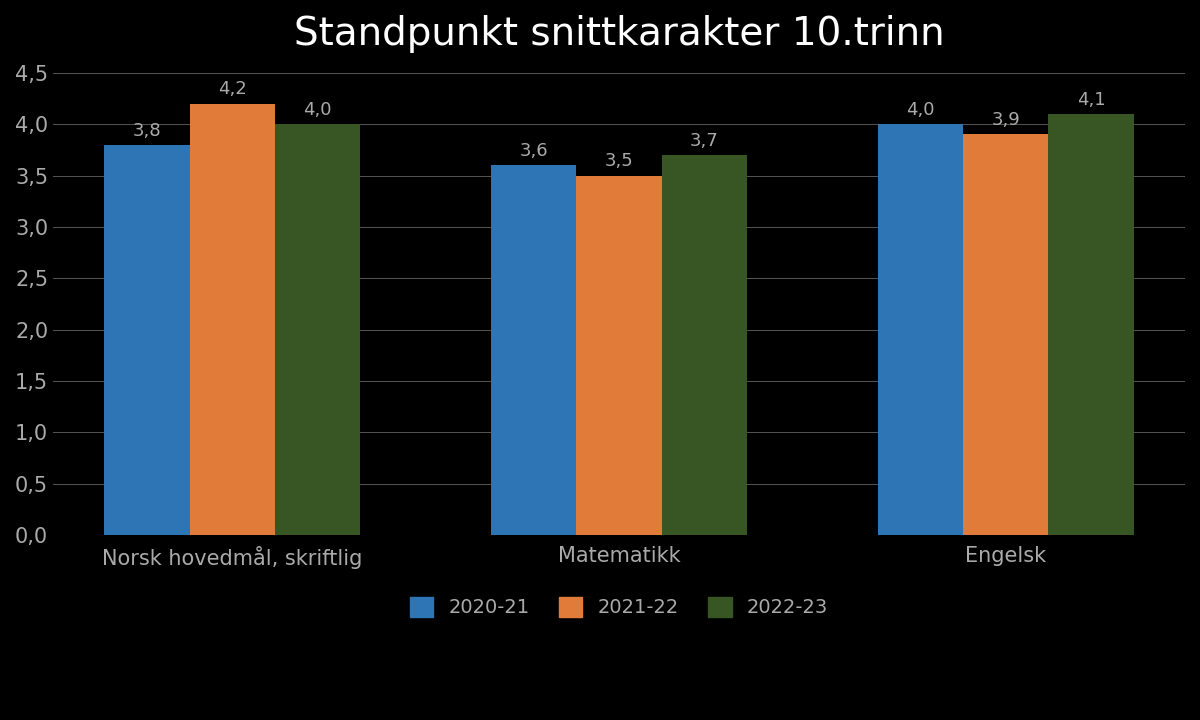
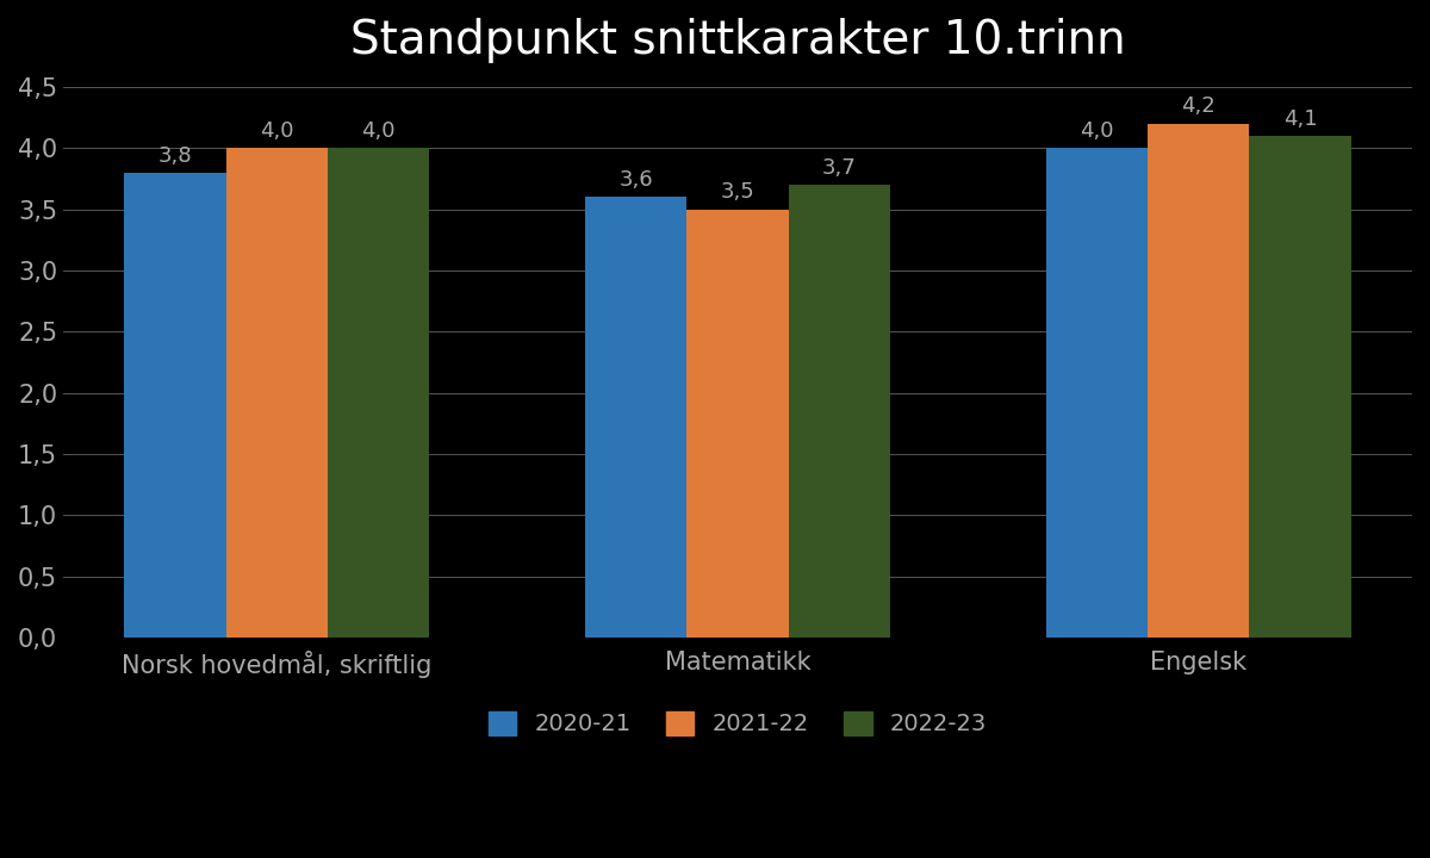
2021-22/Norsk hovedmål, skriftlig: 4,2 -> 4,0
2021-22/Engelsk: 3,9 -> 4,2
